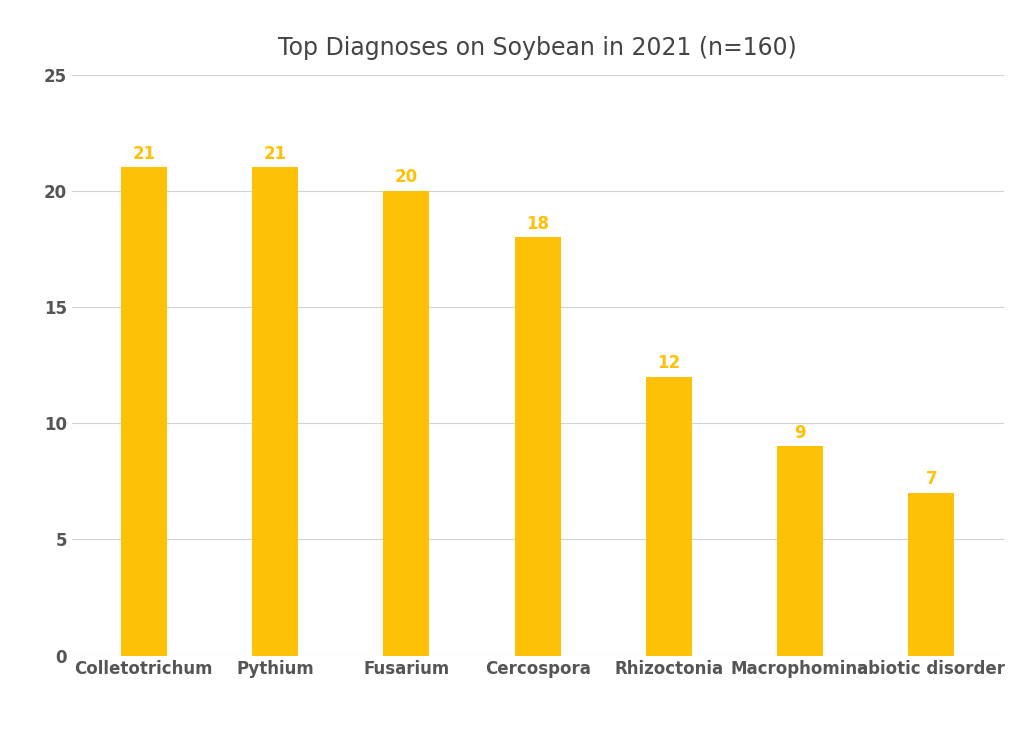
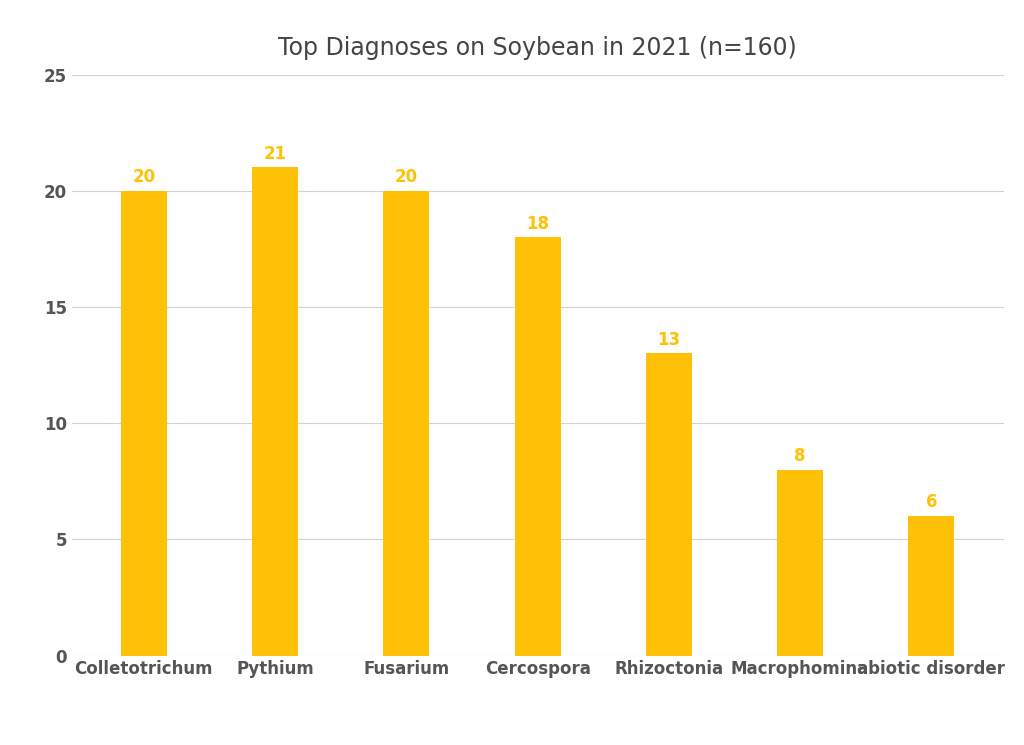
Colletotrichum: 21 -> 20
Rhizoctonia: 12 -> 13
Macrophomina: 9 -> 8
abiotic disorder: 7 -> 6
